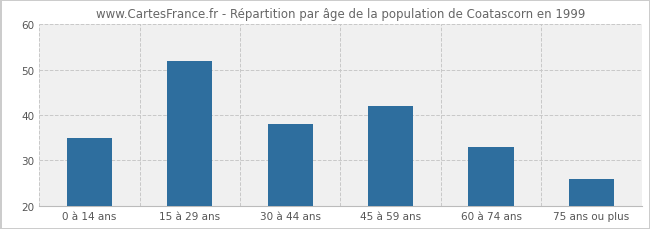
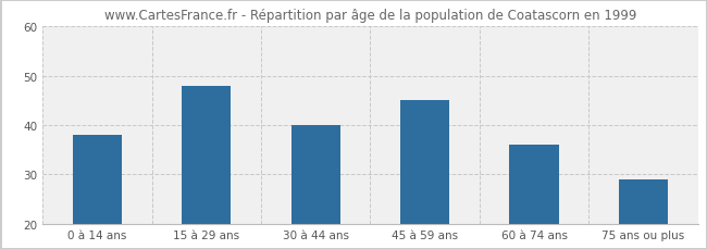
0 à 14 ans: 35 -> 38
15 à 29 ans: 52 -> 48
30 à 44 ans: 38 -> 40
45 à 59 ans: 42 -> 45
60 à 74 ans: 33 -> 36
75 ans ou plus: 26 -> 29
